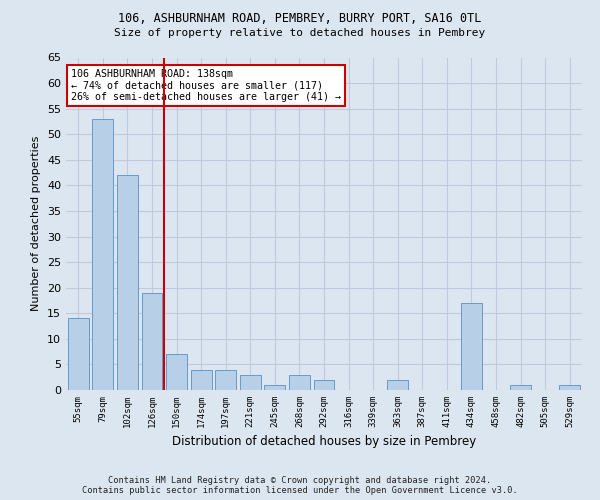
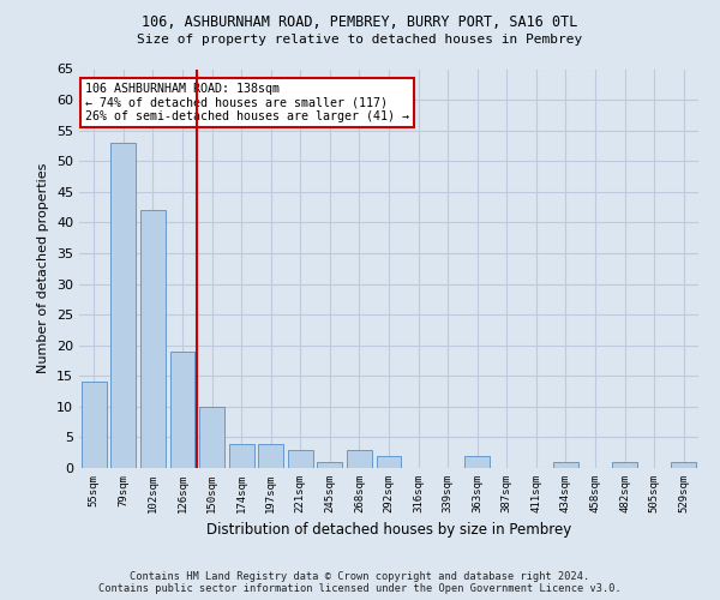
150sqm: 7 -> 10
434sqm: 17 -> 1
